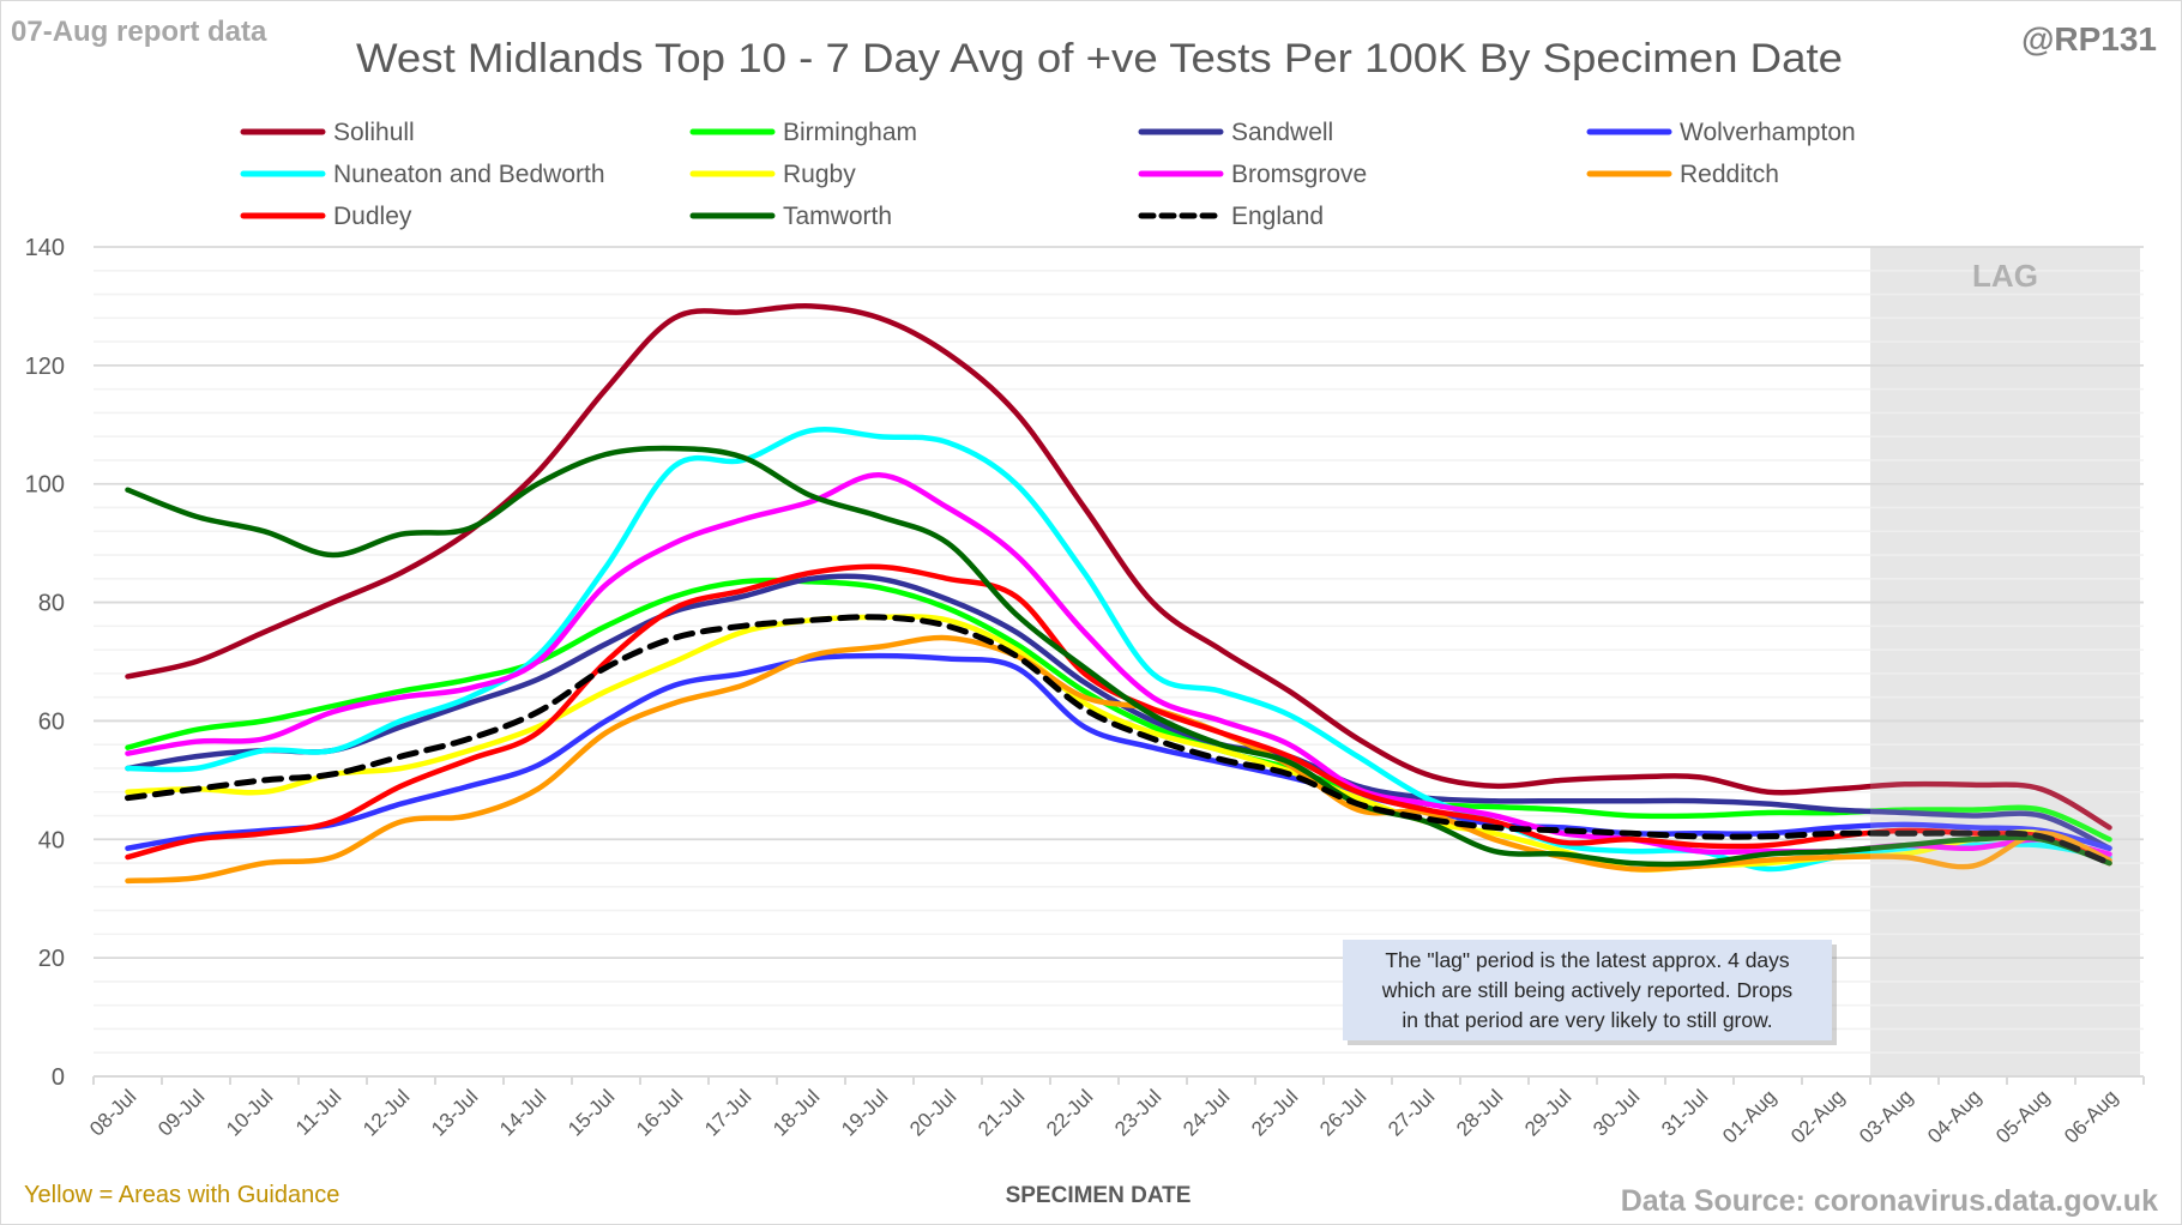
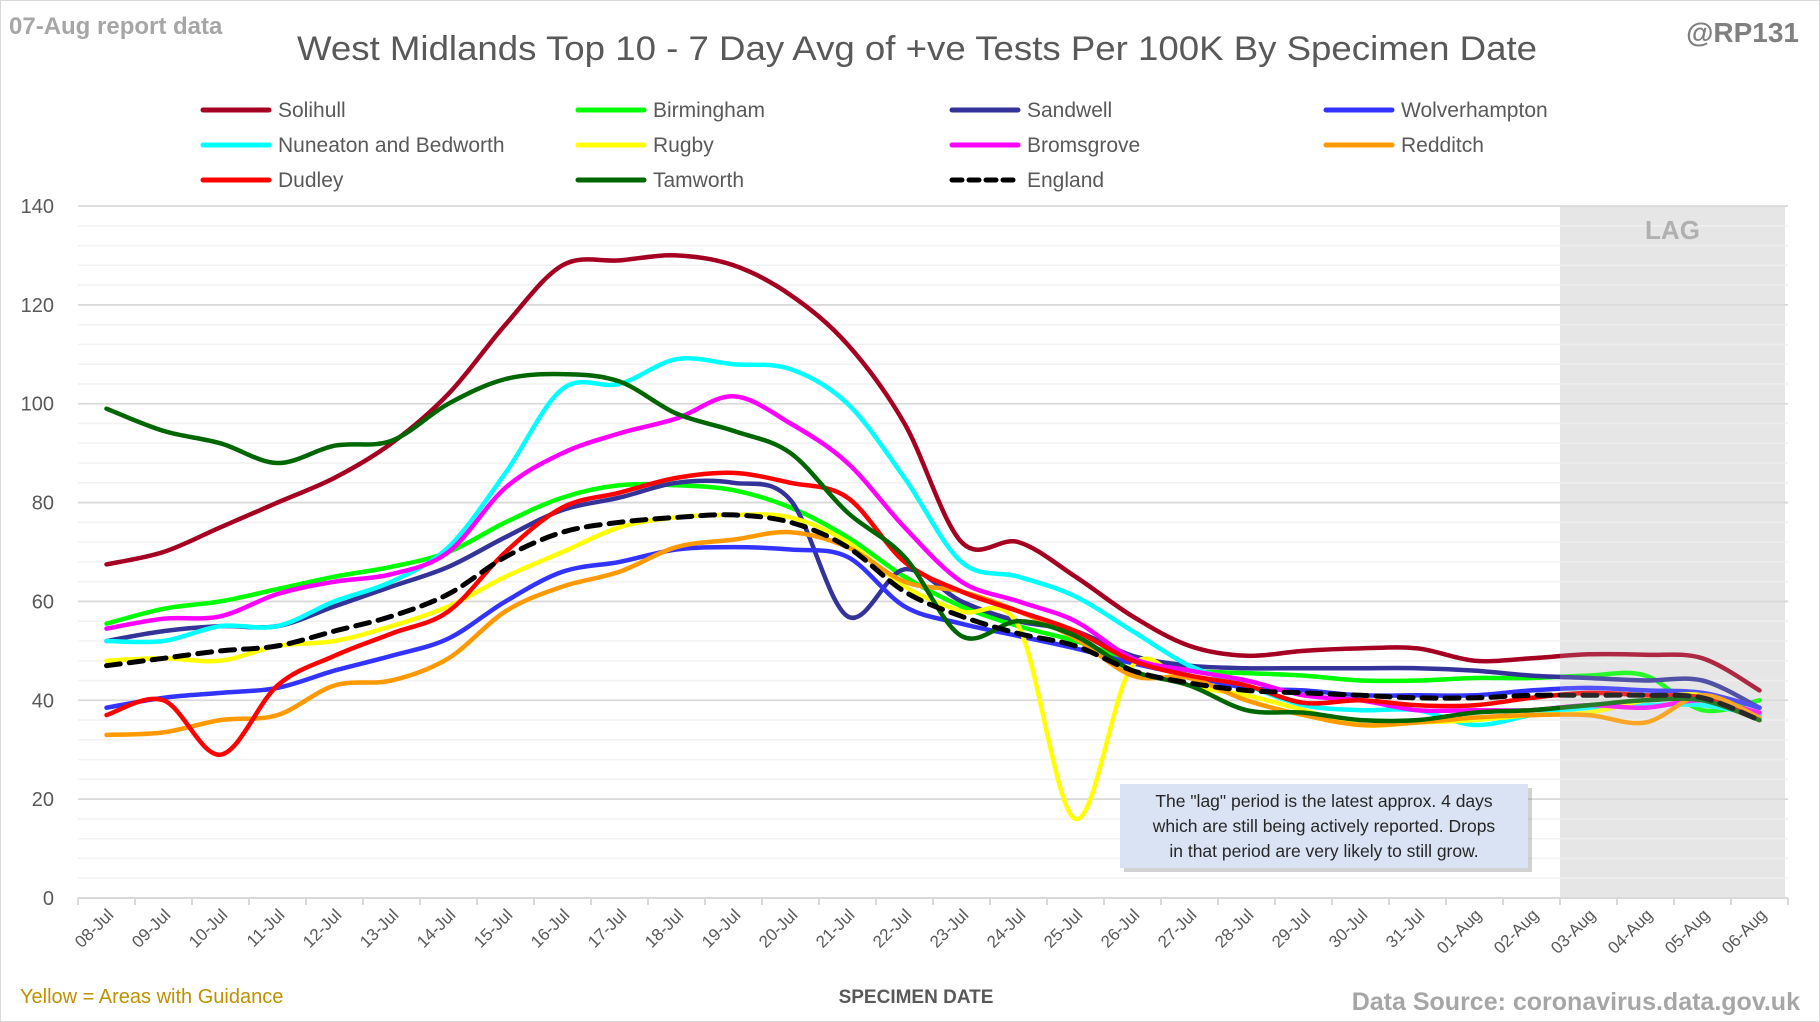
Dudley/10-Jul: 41 -> 29
Sandwell/21-Jul: 75 -> 57
Solihull/23-Jul: 80 -> 72
Tamworth/23-Jul: 61 -> 53
Rugby/25-Jul: 52 -> 16
Birmingham/05-Aug: 45 -> 38
